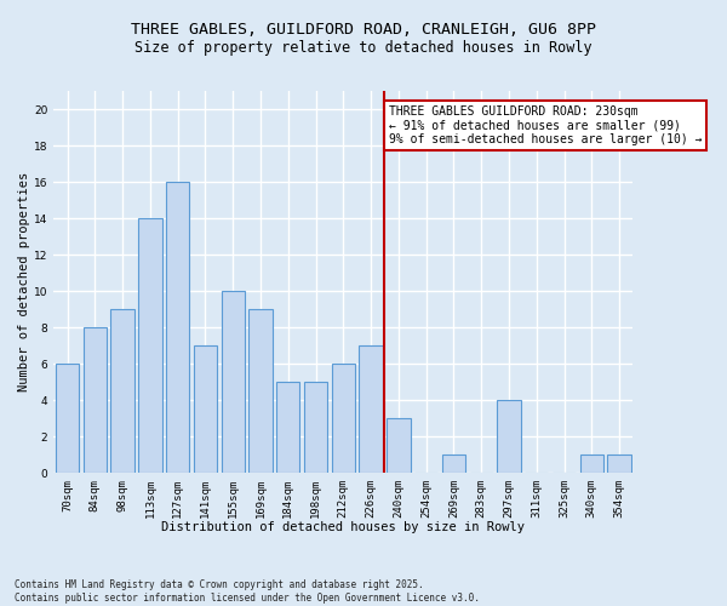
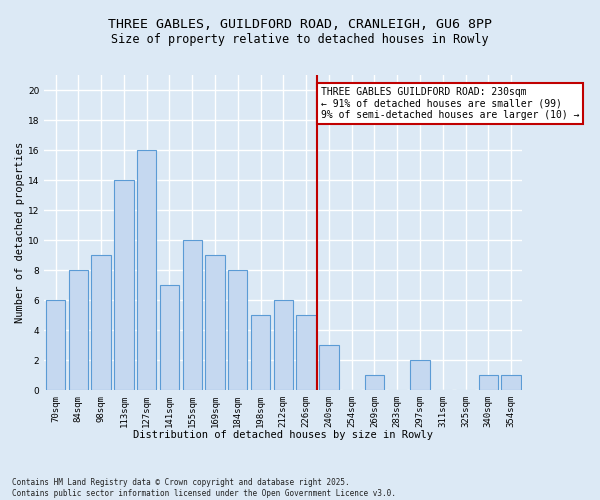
184sqm: 5 -> 8
226sqm: 7 -> 5
297sqm: 4 -> 2
